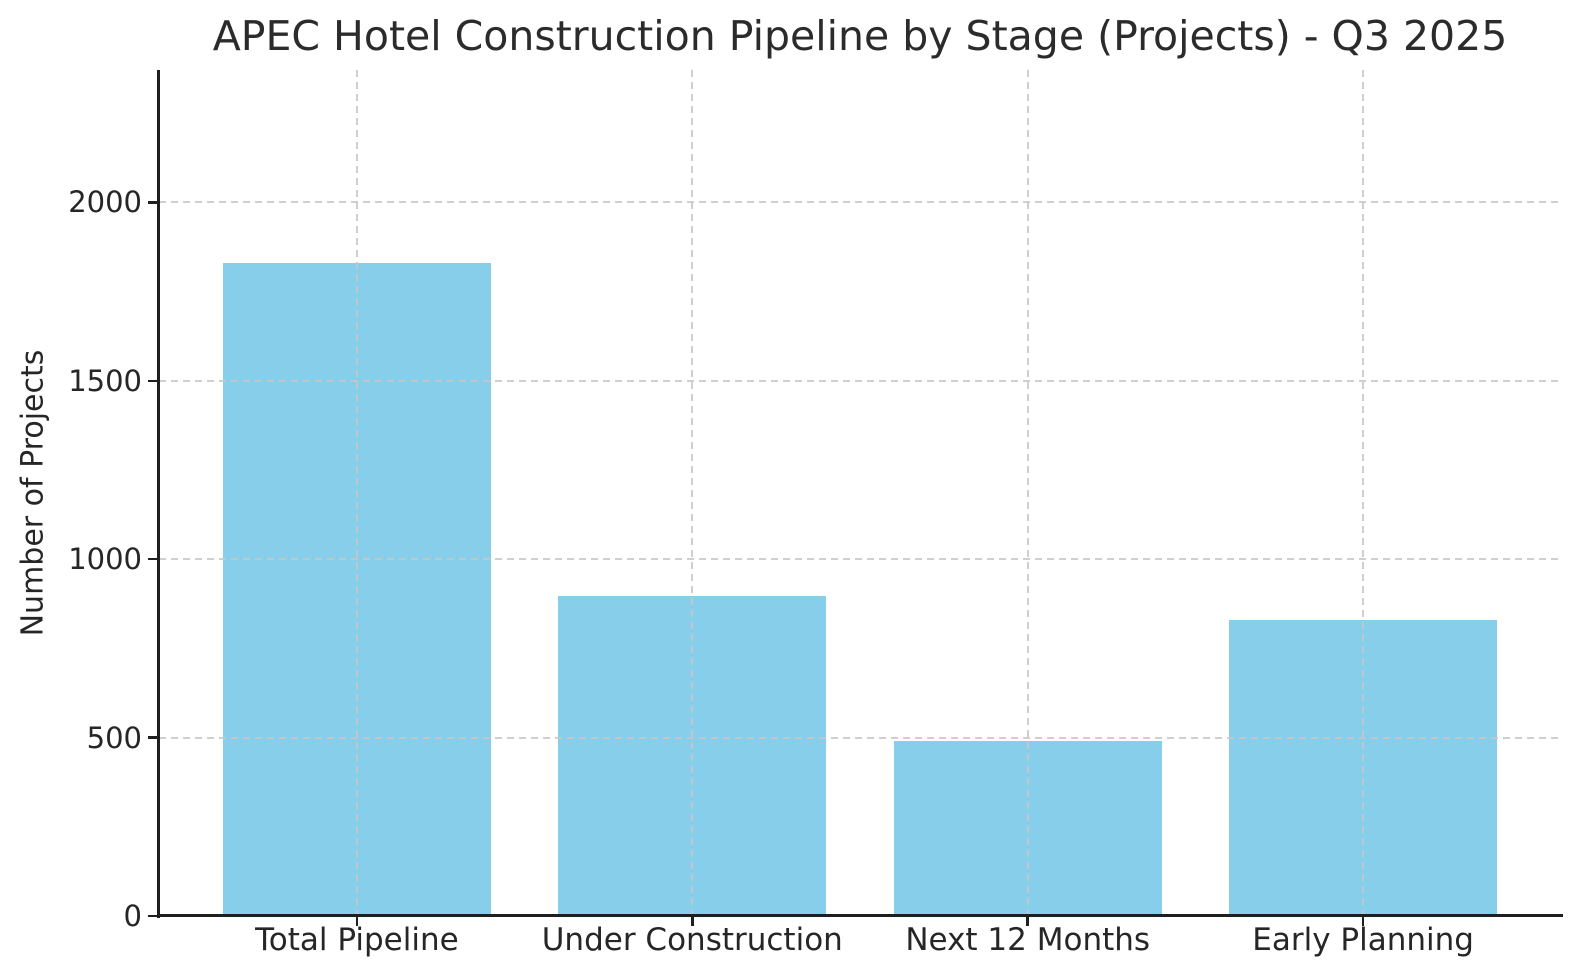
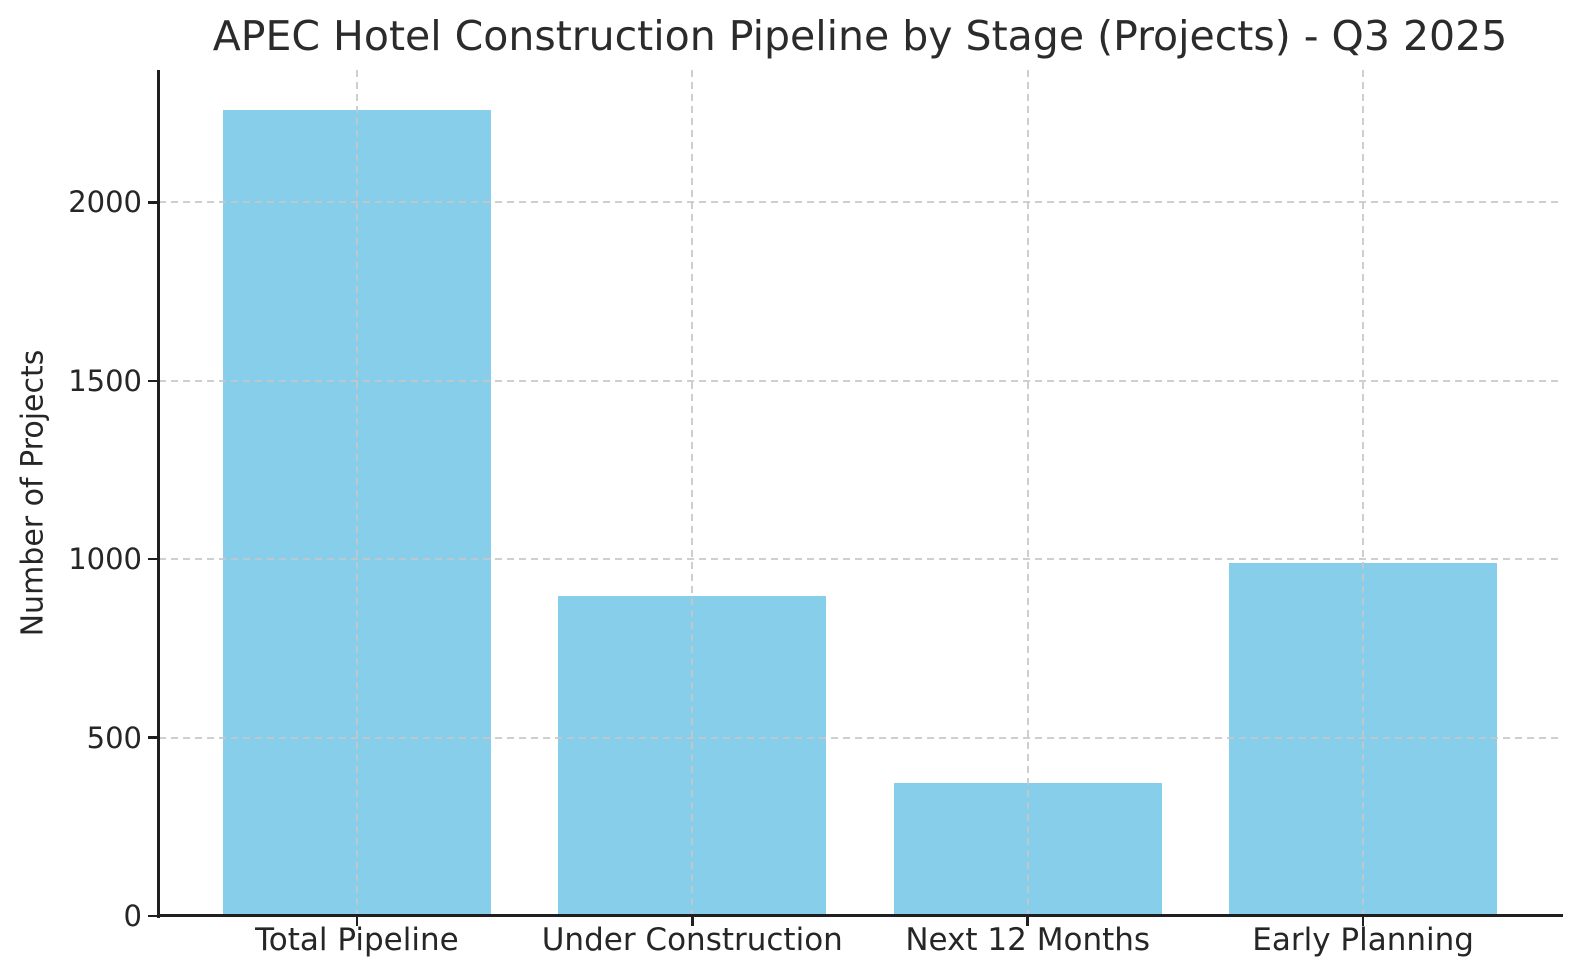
Total Pipeline: 1830 -> 2260
Next 12 Months: 490 -> 370
Early Planning: 830 -> 990
